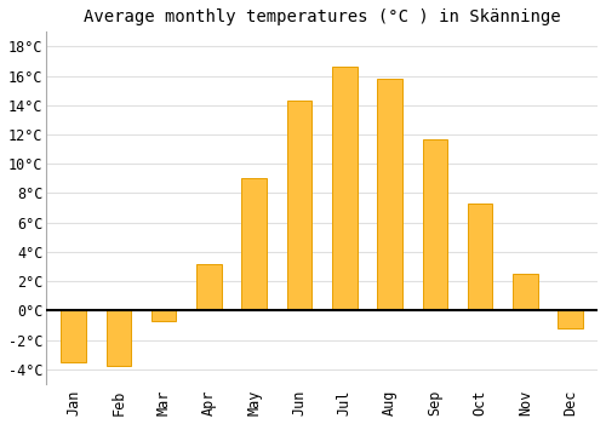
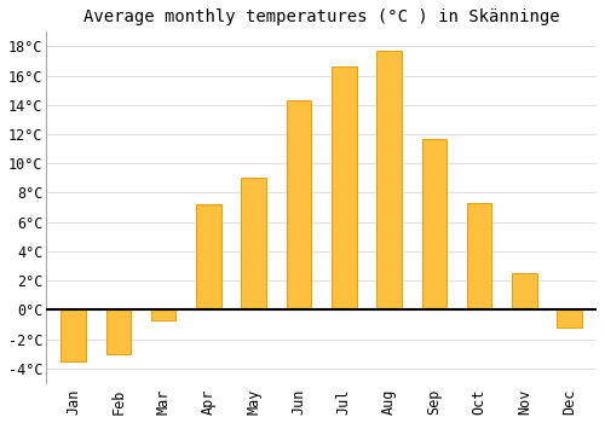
Feb: -3.8°C -> -3.0°C
Apr: 3.2°C -> 7.2°C
Aug: 15.8°C -> 17.7°C
